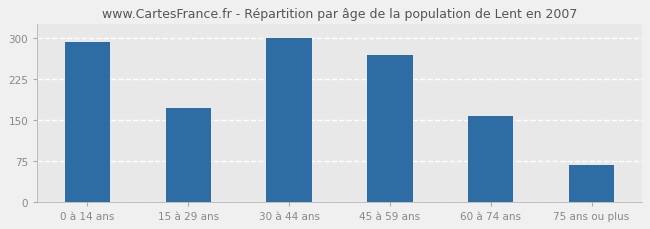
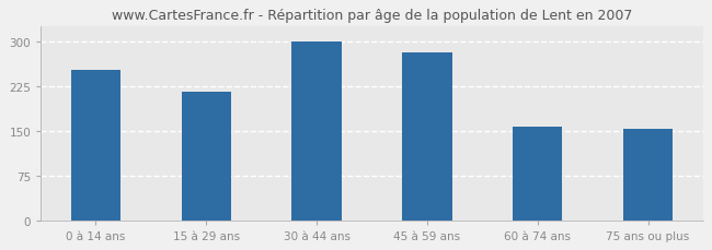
0 à 14 ans: 293 -> 252
15 à 29 ans: 172 -> 216
45 à 59 ans: 268 -> 282
75 ans ou plus: 68 -> 154
